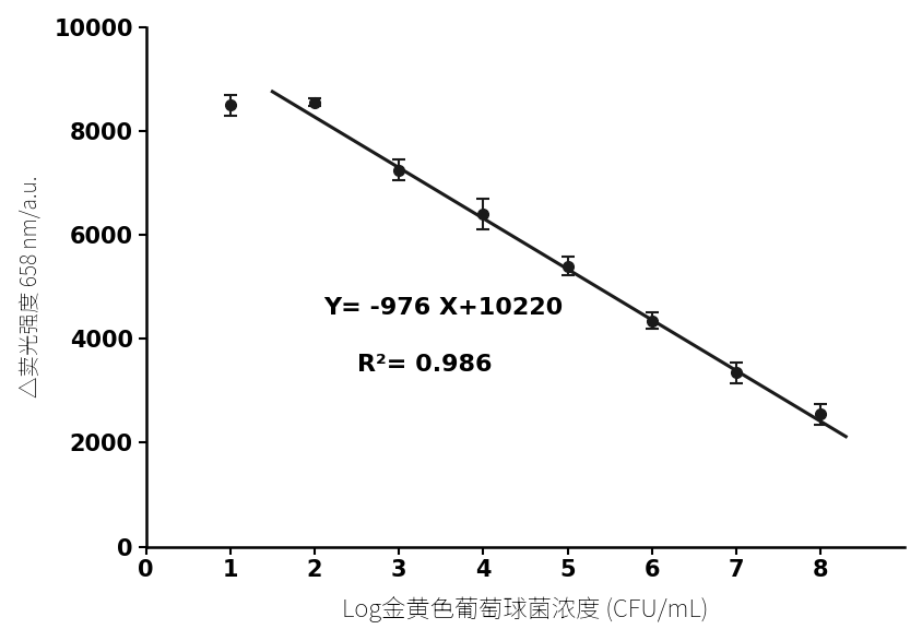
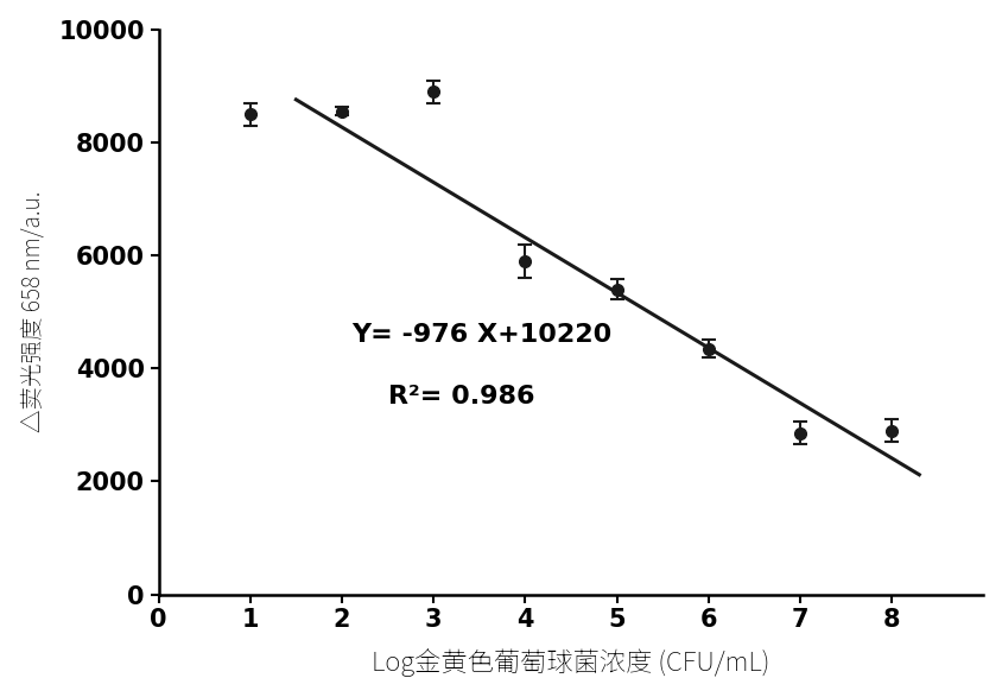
3: 7250 -> 8900
4: 6400 -> 5900
7: 3350 -> 2850
8: 2550 -> 2900
